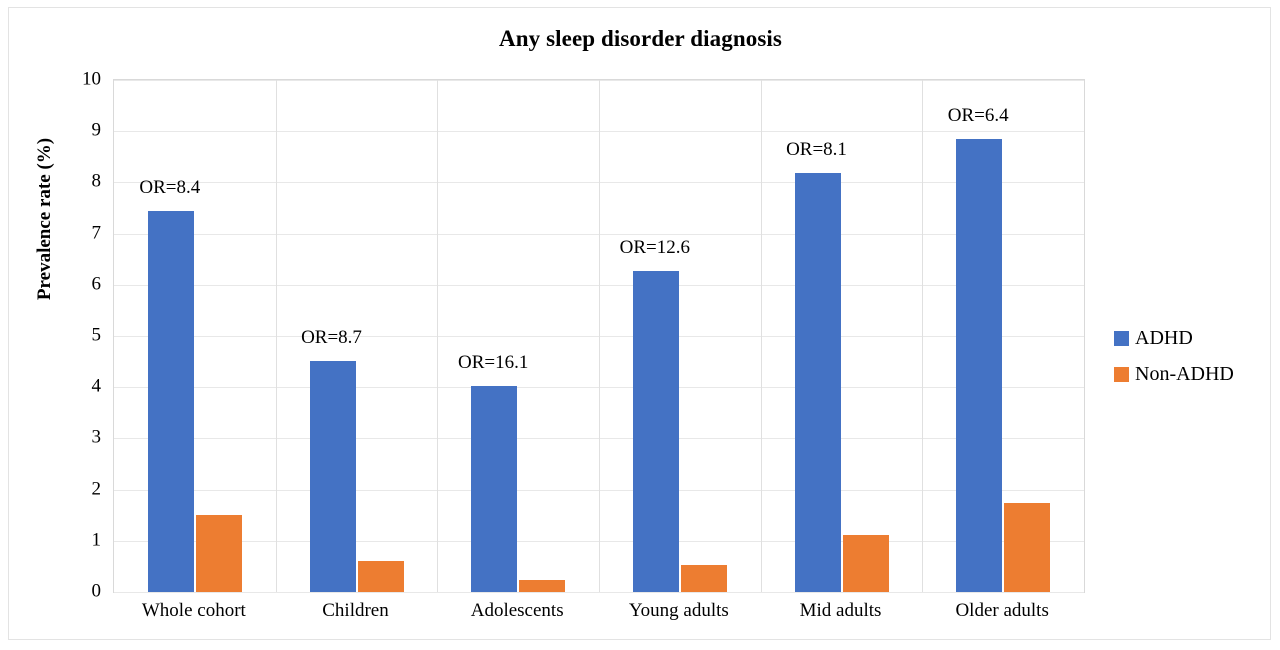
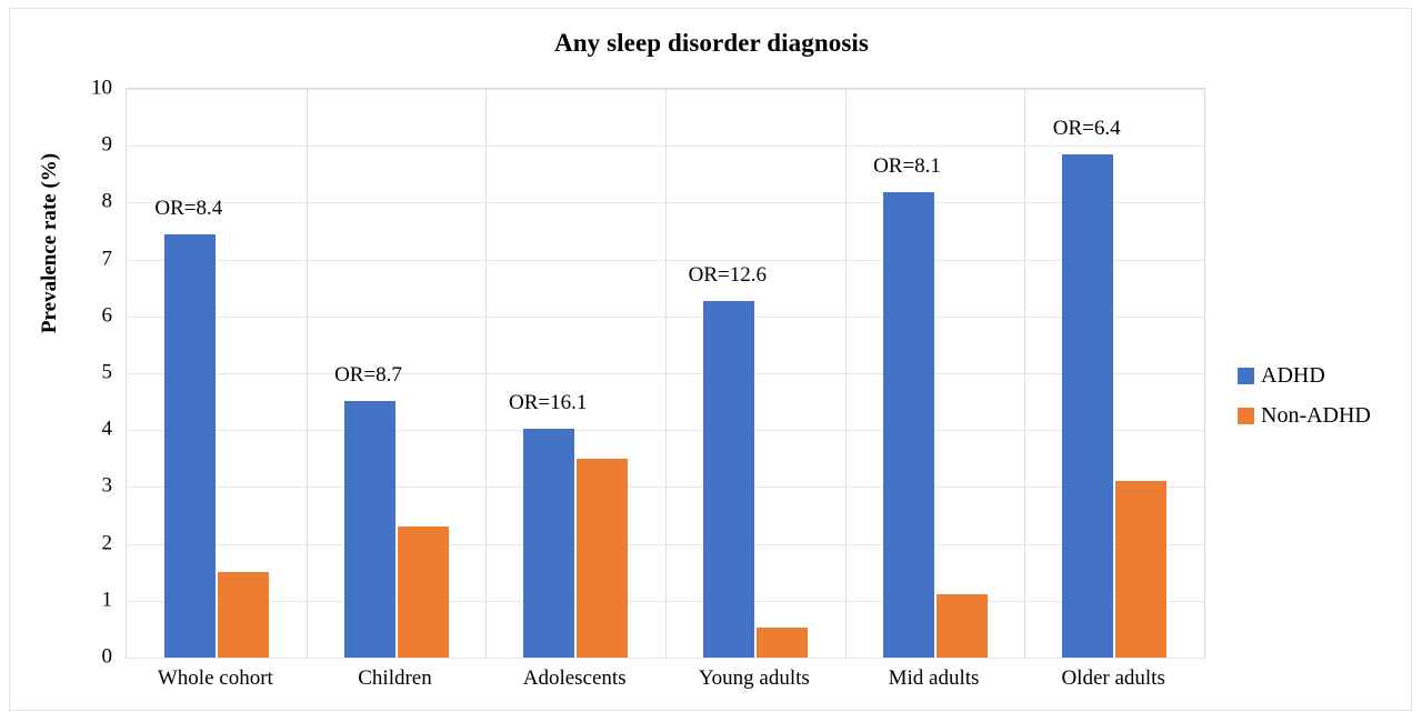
Non-ADHD/Children: 0.6 -> 2.3
Non-ADHD/Adolescents: 0.2 -> 3.5
Non-ADHD/Older adults: 1.7 -> 3.1
